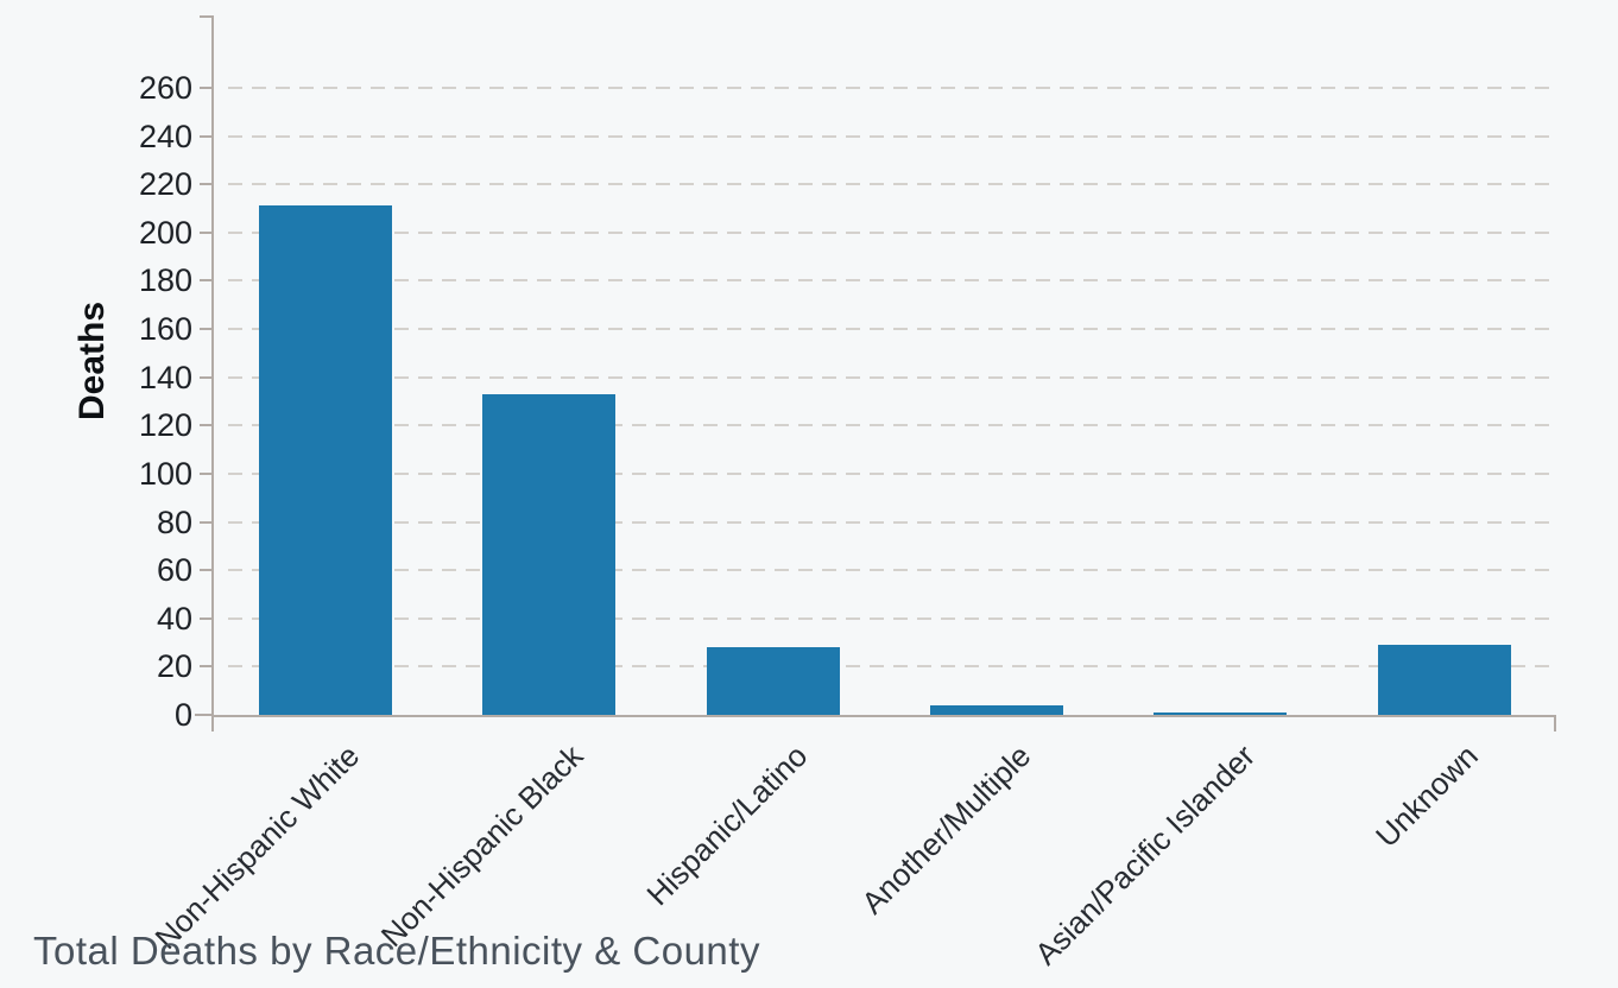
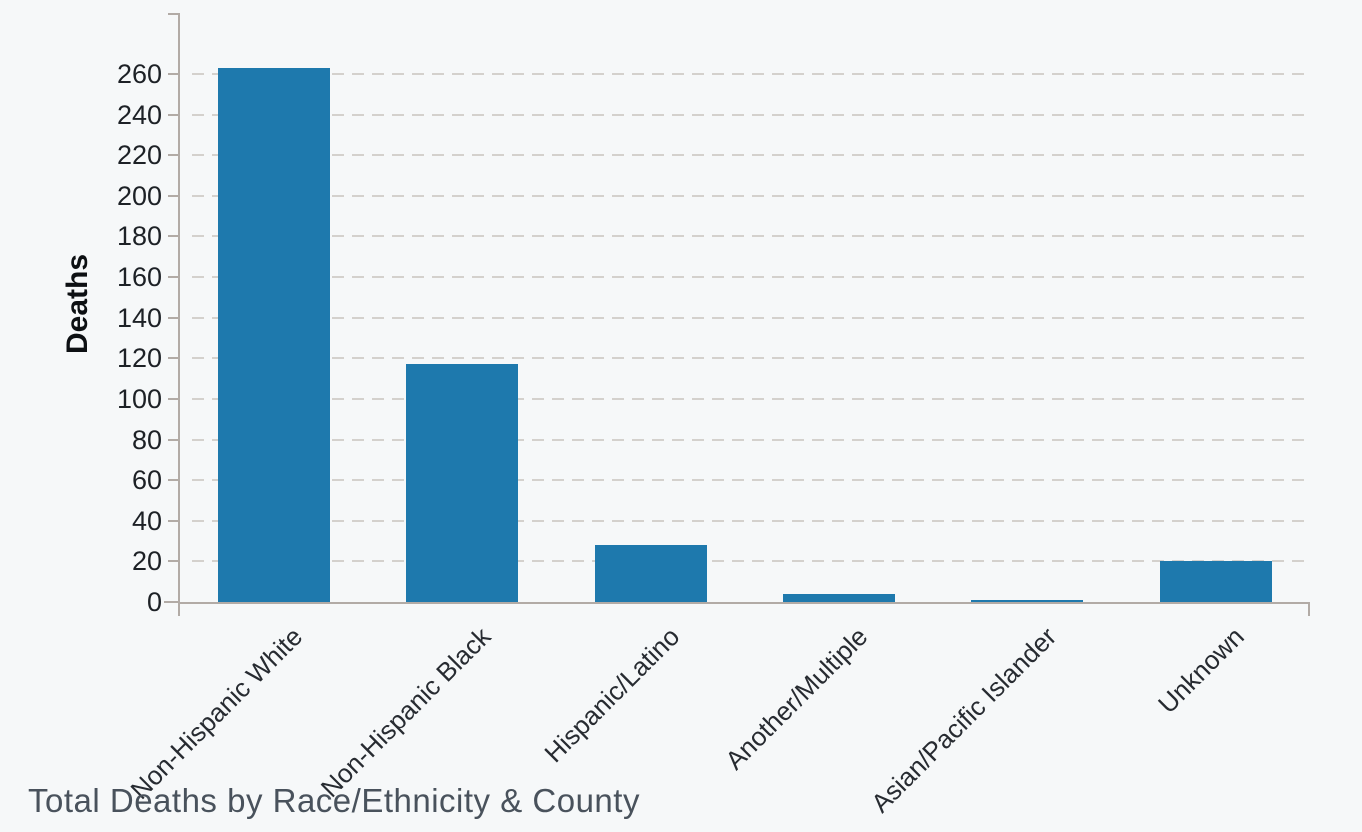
Non-Hispanic White: 211 -> 263
Non-Hispanic Black: 133 -> 117
Unknown: 29 -> 20
